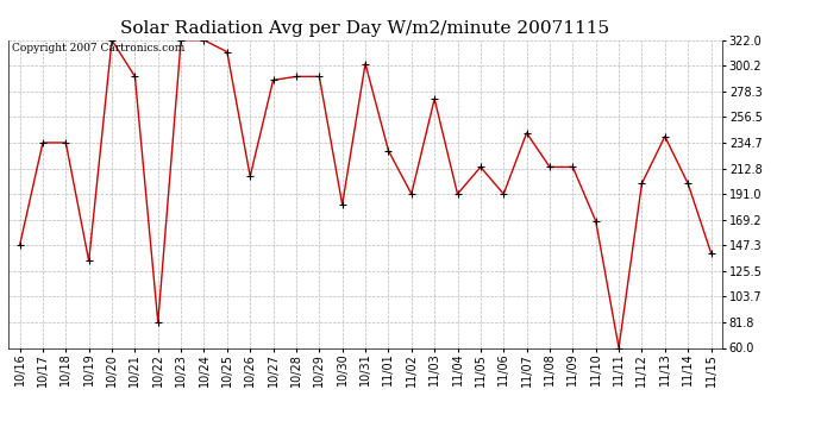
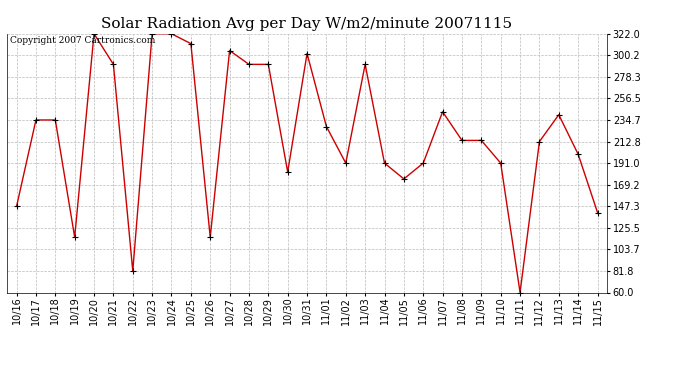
10/19: 134 -> 116
10/26: 206 -> 116
10/27: 288 -> 305
11/03: 272 -> 291
11/05: 214 -> 175
11/10: 168 -> 191
11/12: 200 -> 213
